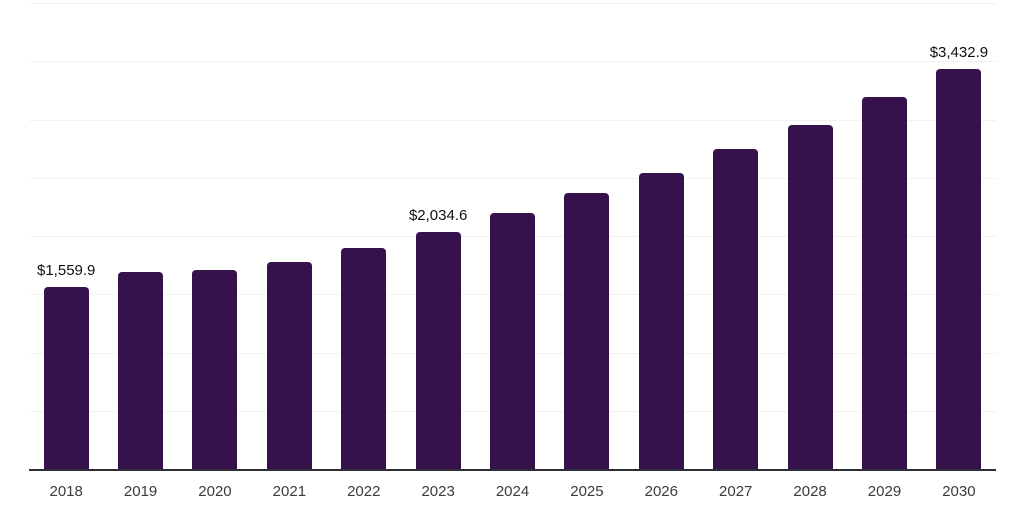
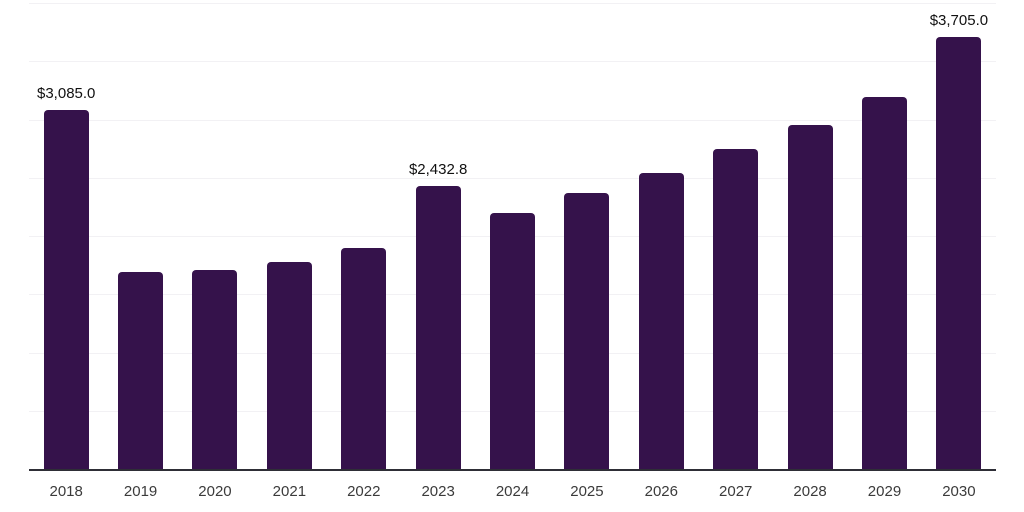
2018: $1,559.9 -> $3,085.0
2023: $2,034.6 -> $2,432.8
2030: $3,432.9 -> $3,705.0
